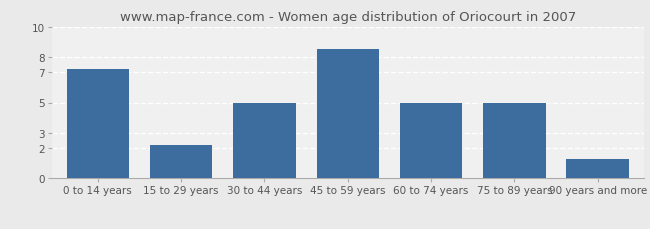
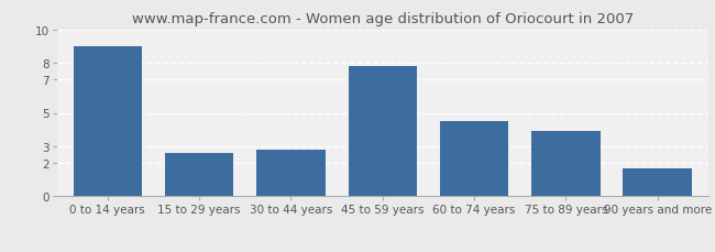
0 to 14 years: 7.2 -> 9.0
15 to 29 years: 2.2 -> 2.6
30 to 44 years: 5.0 -> 2.8
45 to 59 years: 8.5 -> 7.8
60 to 74 years: 5.0 -> 4.5
75 to 89 years: 5.0 -> 3.9
90 years and more: 1.3 -> 1.7
